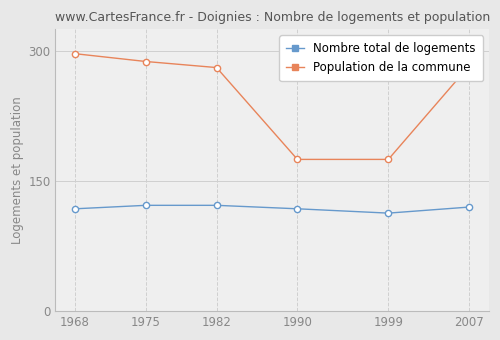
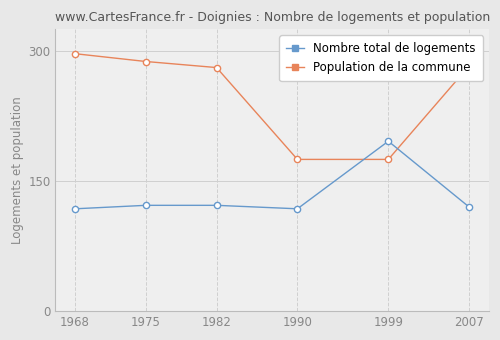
Nombre total de logements/1999: 113 -> 196
